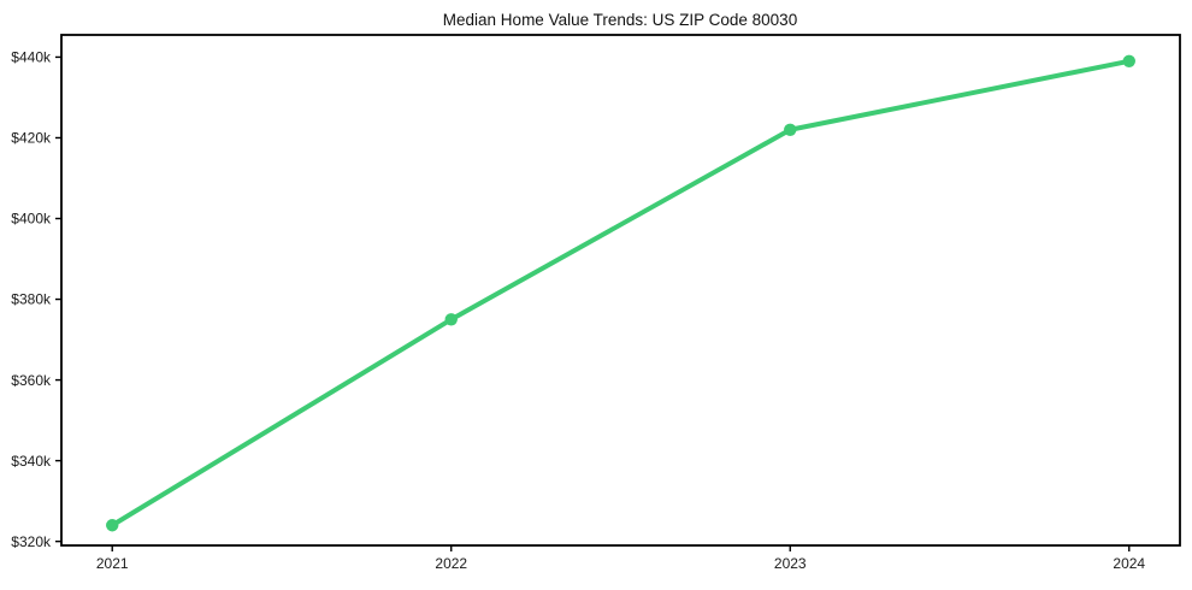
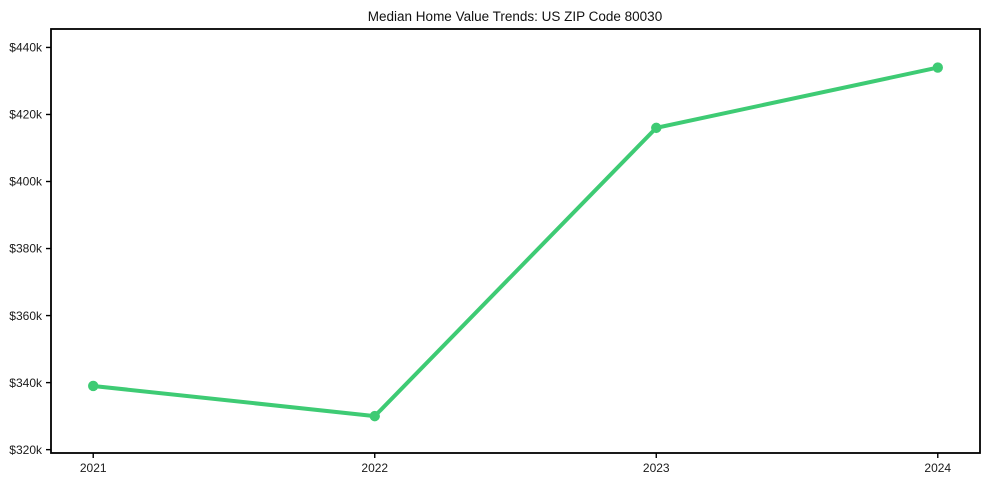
2021: $324k -> $339k
2022: $375k -> $330k
2023: $422k -> $416k
2024: $439k -> $434k
